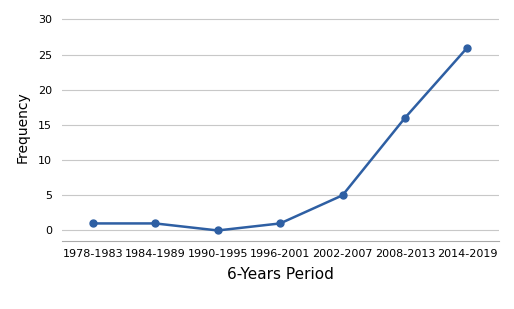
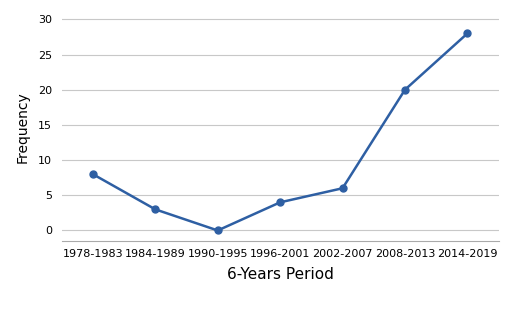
1978-1983: 1 -> 8
1984-1989: 1 -> 3
1996-2001: 1 -> 4
2002-2007: 5 -> 6
2008-2013: 16 -> 20
2014-2019: 26 -> 28
